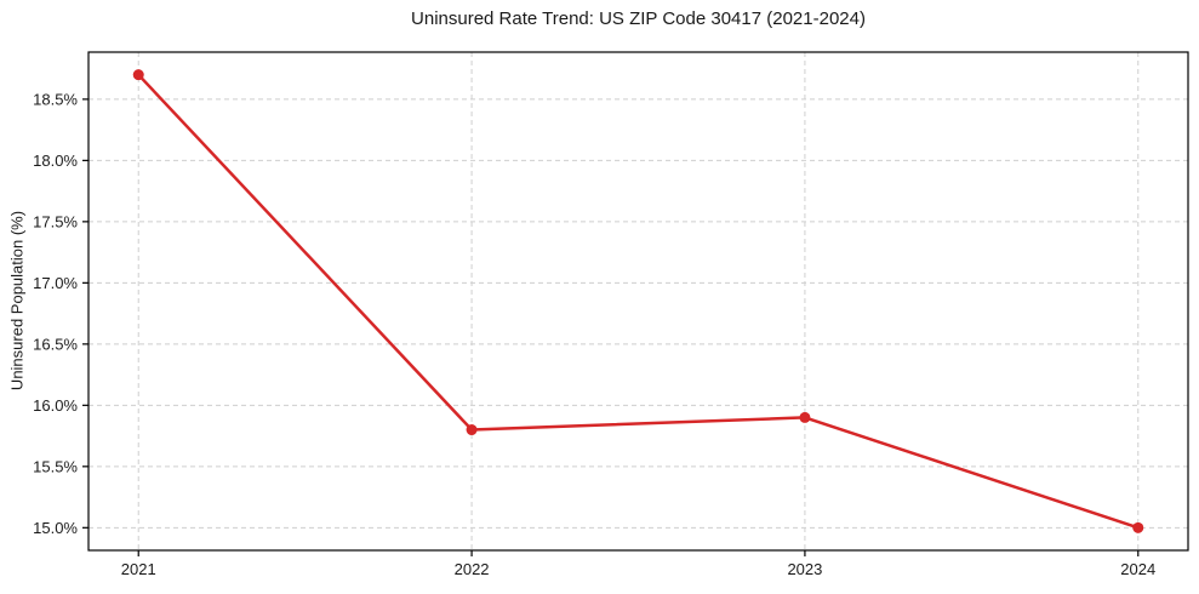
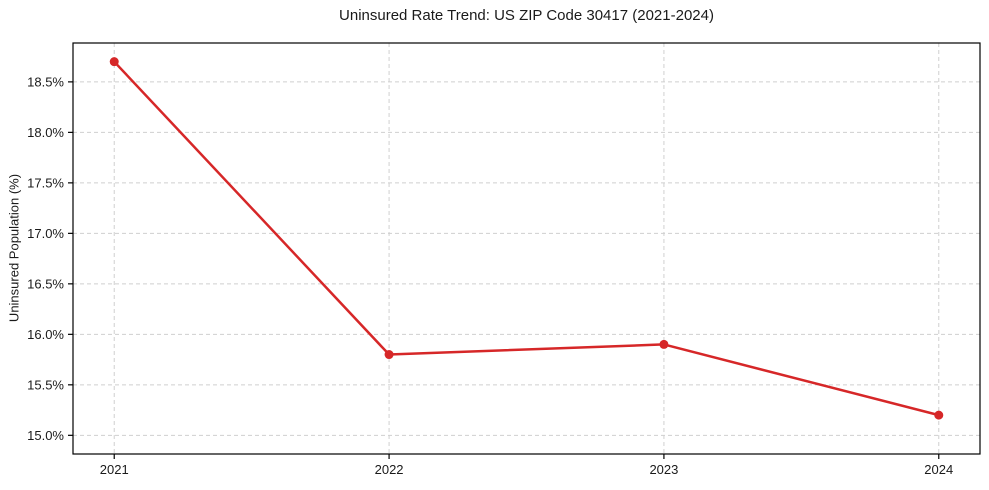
2024: 15.0% -> 15.2%
